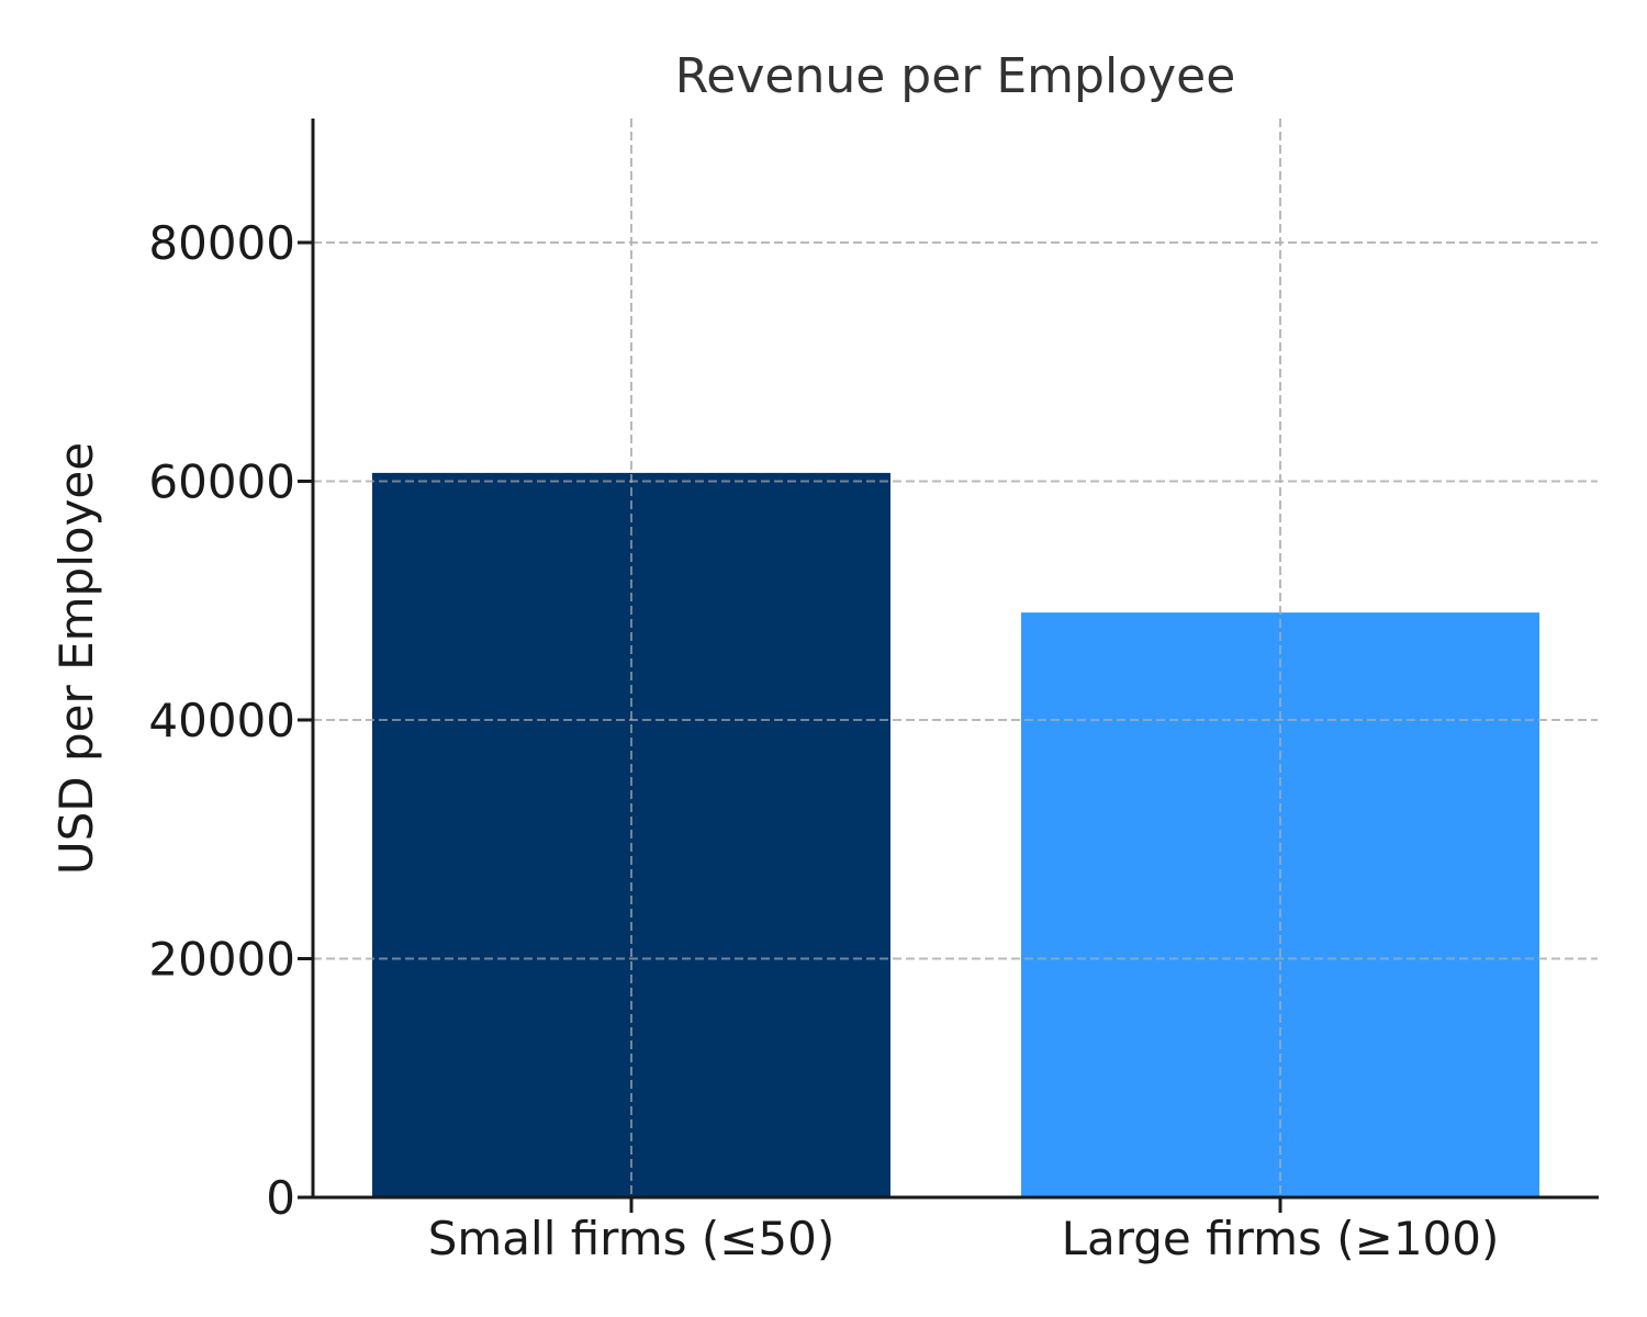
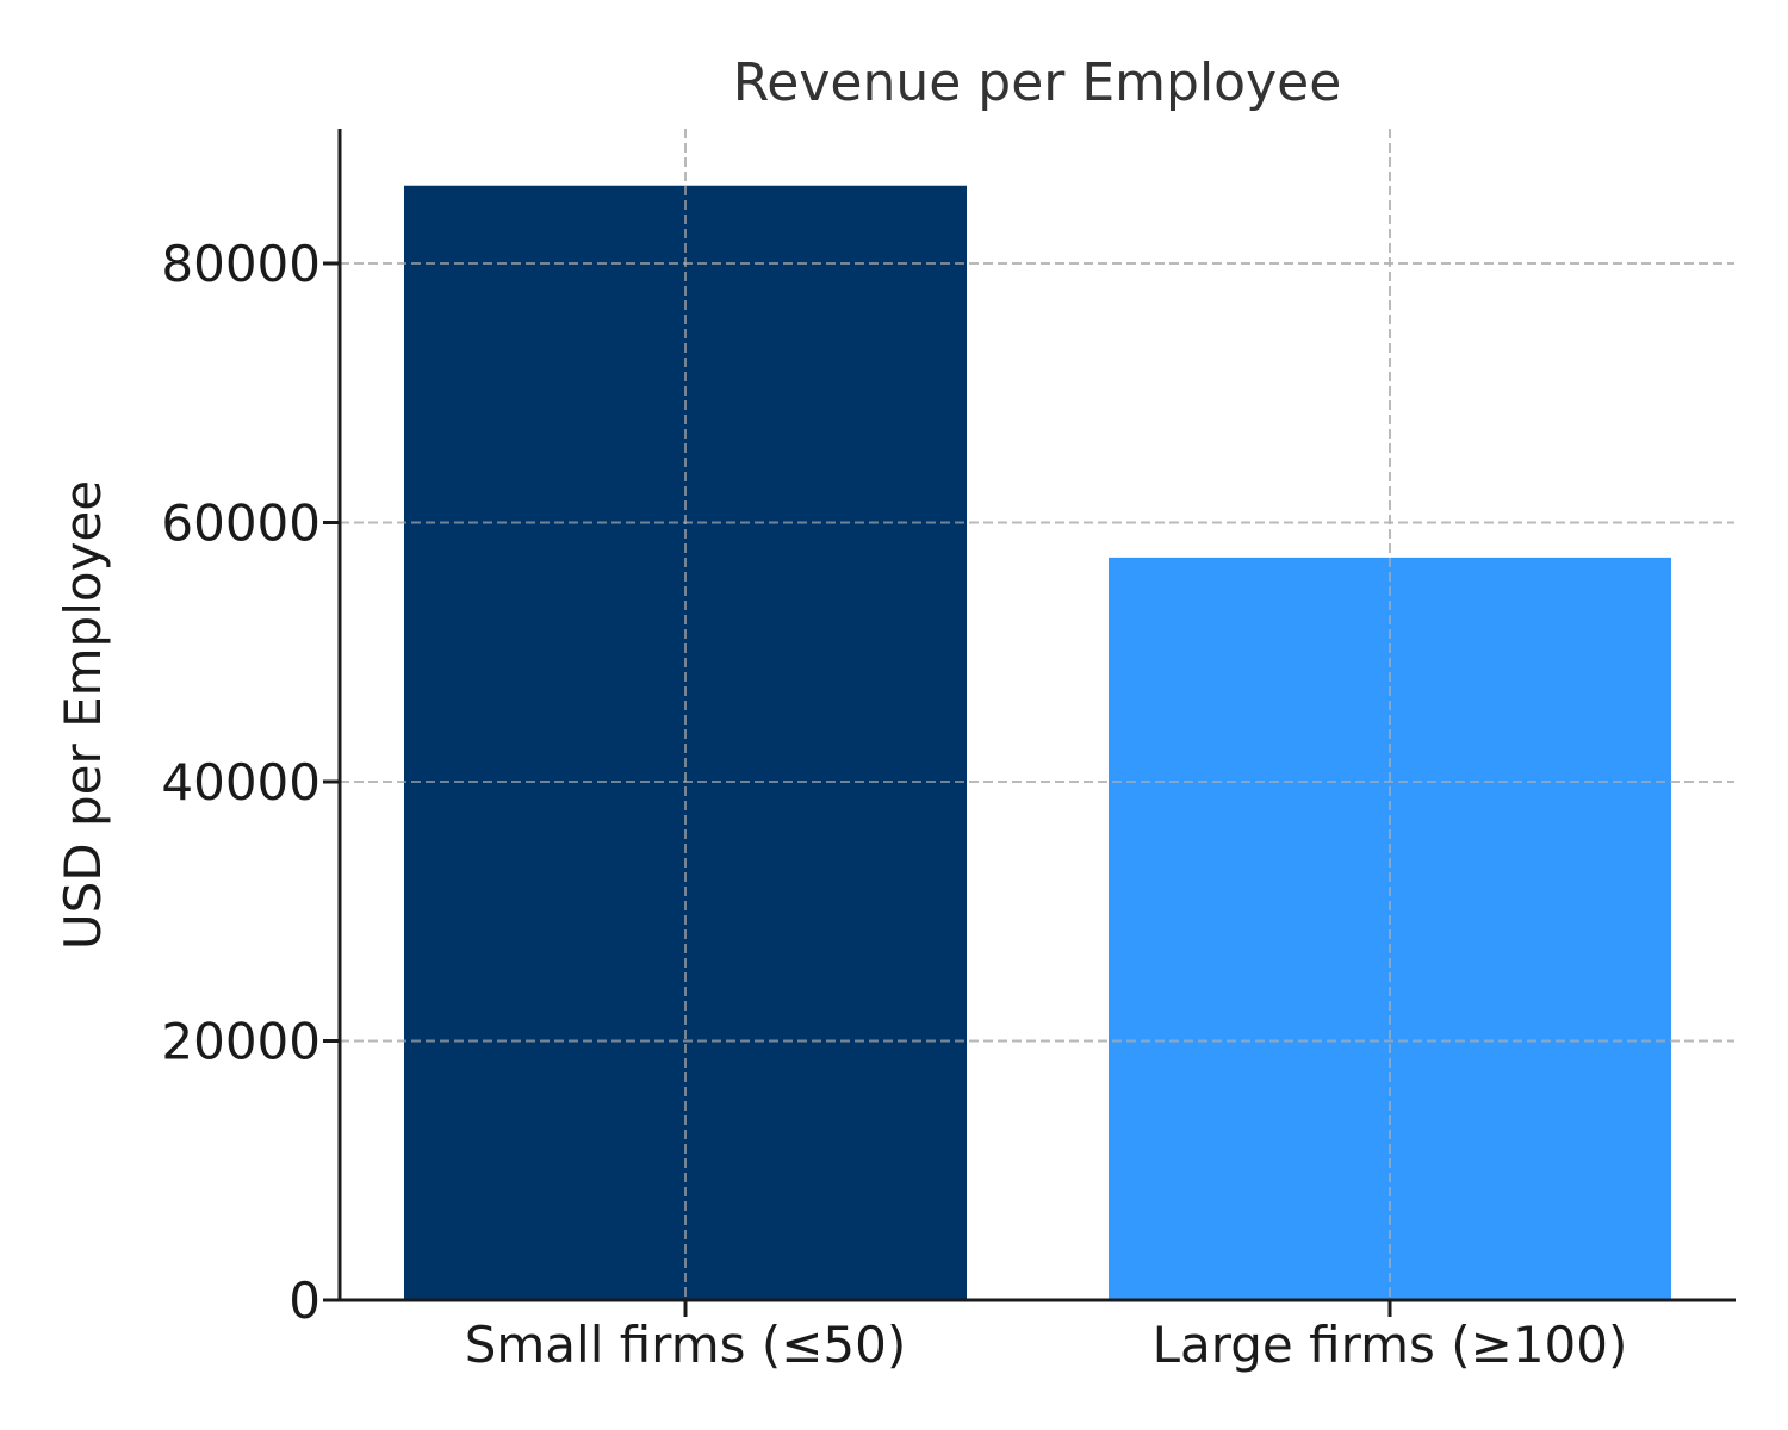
Small firms (≤50): 60700 -> 86000
Large firms (≥100): 49000 -> 57300
